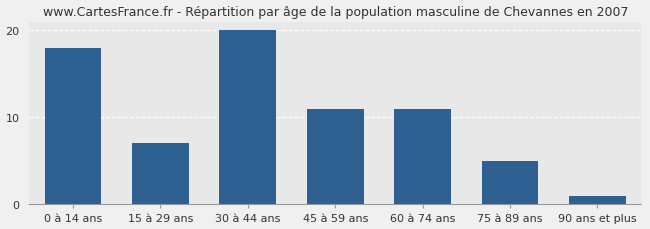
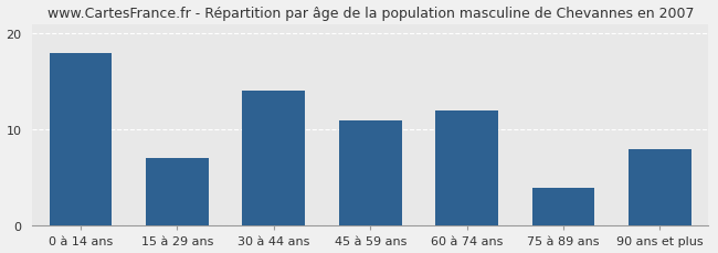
30 à 44 ans: 20 -> 14
60 à 74 ans: 11 -> 12
75 à 89 ans: 5 -> 4
90 ans et plus: 1 -> 8
